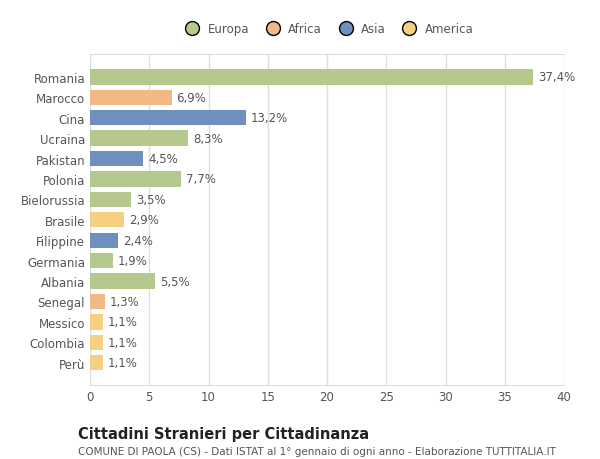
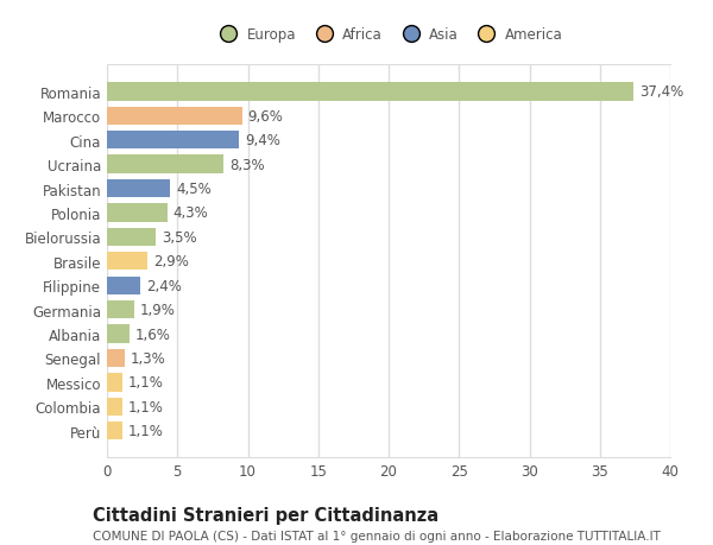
Marocco: 6,9% -> 9,6%
Cina: 13,2% -> 9,4%
Polonia: 7,7% -> 4,3%
Albania: 5,5% -> 1,6%
